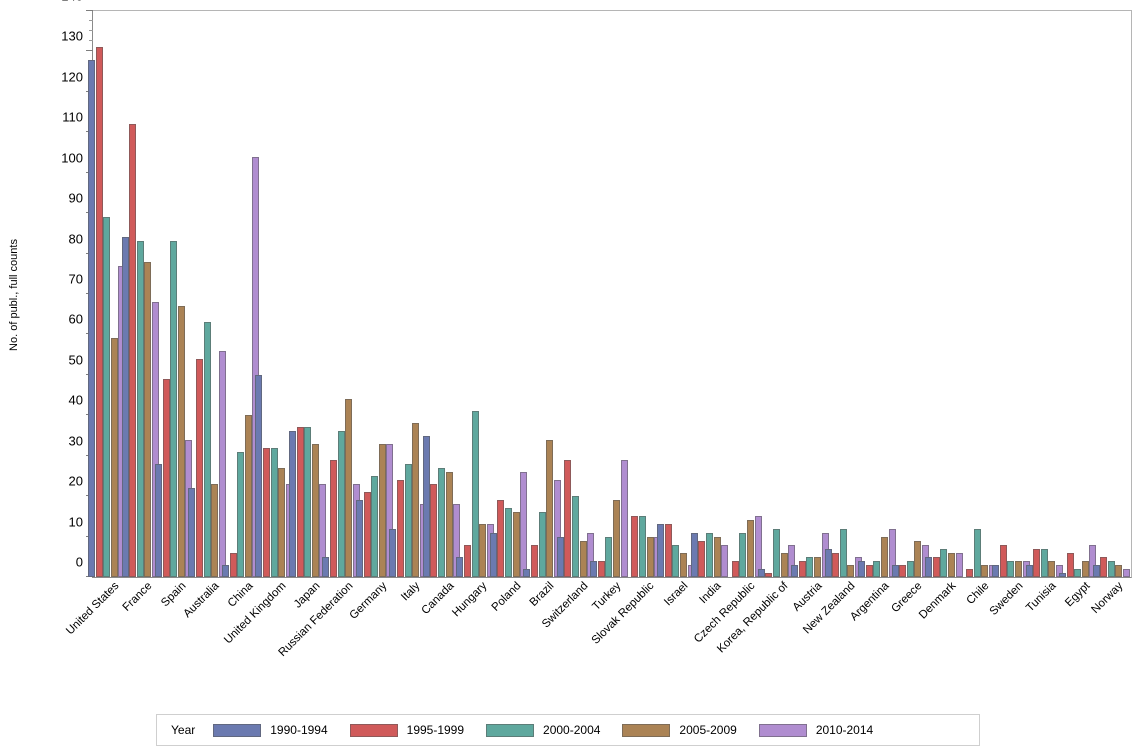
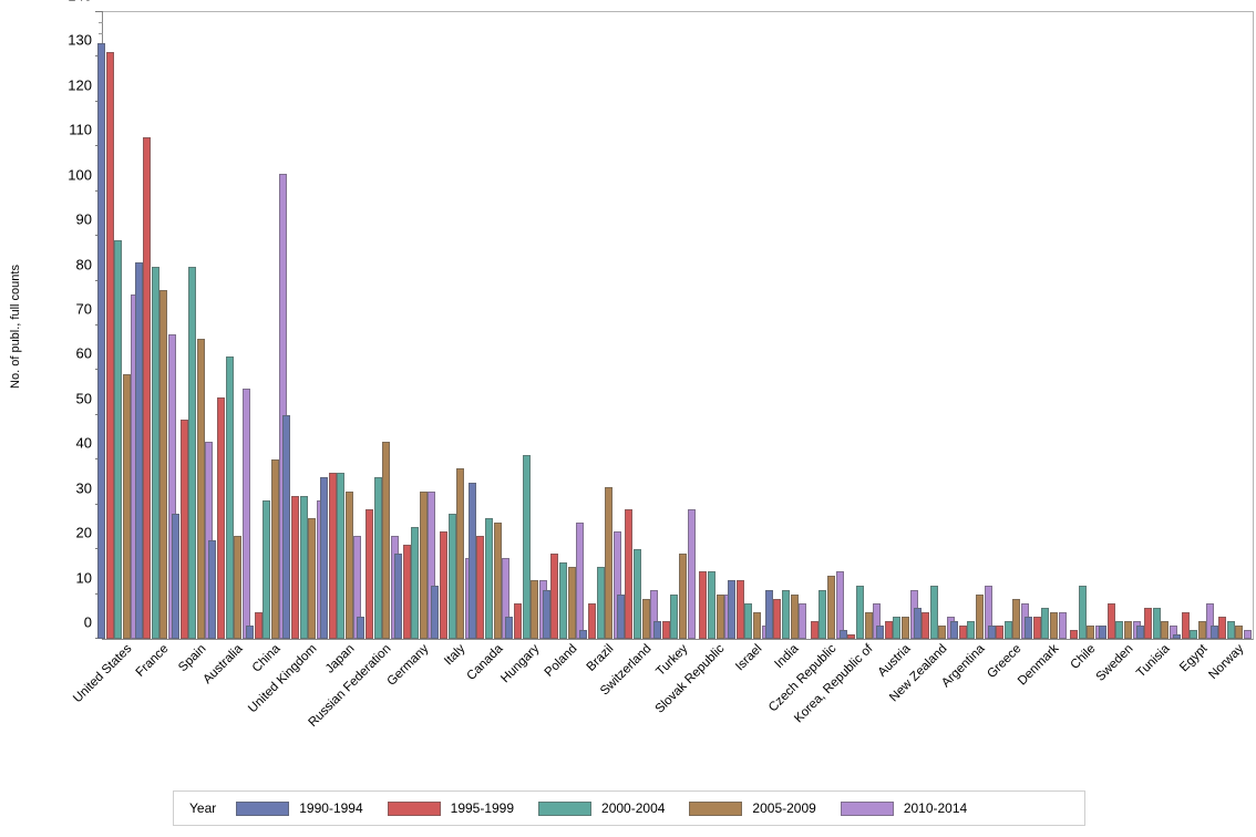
1990-1994/United States: 128 -> 133
2010-2014/Spain: 34 -> 44
2010-2014/United Kingdom: 23 -> 31
